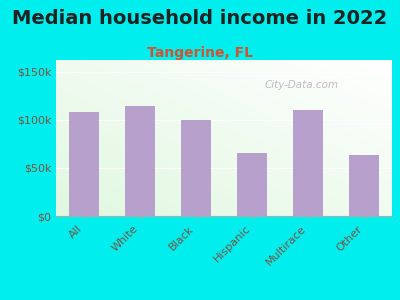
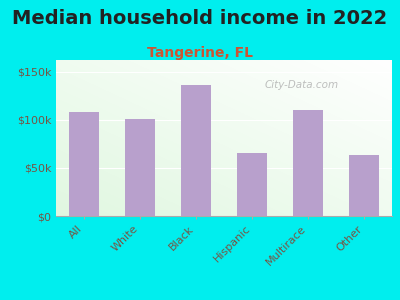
White: $114k -> $101k
Black: $100k -> $136k
